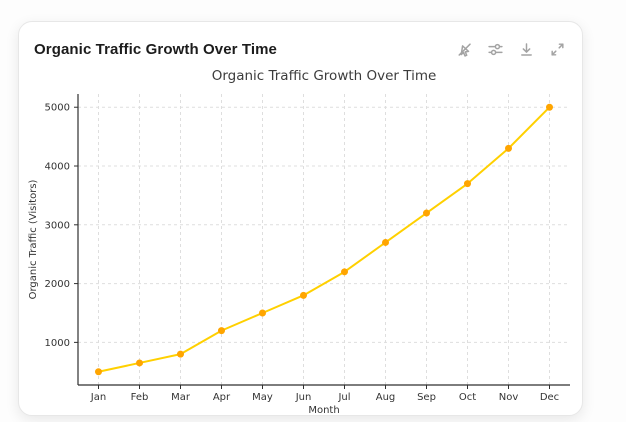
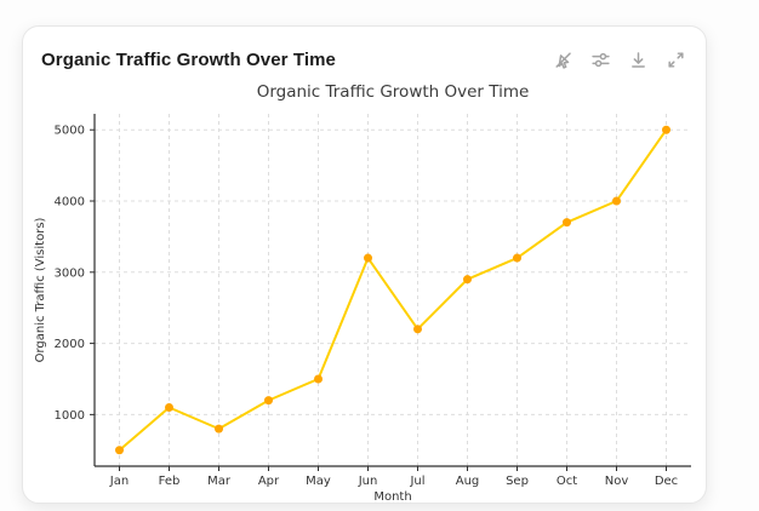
Feb: 600 -> 1100
Jun: 1800 -> 3200
Aug: 2700 -> 2900
Nov: 4300 -> 4000
